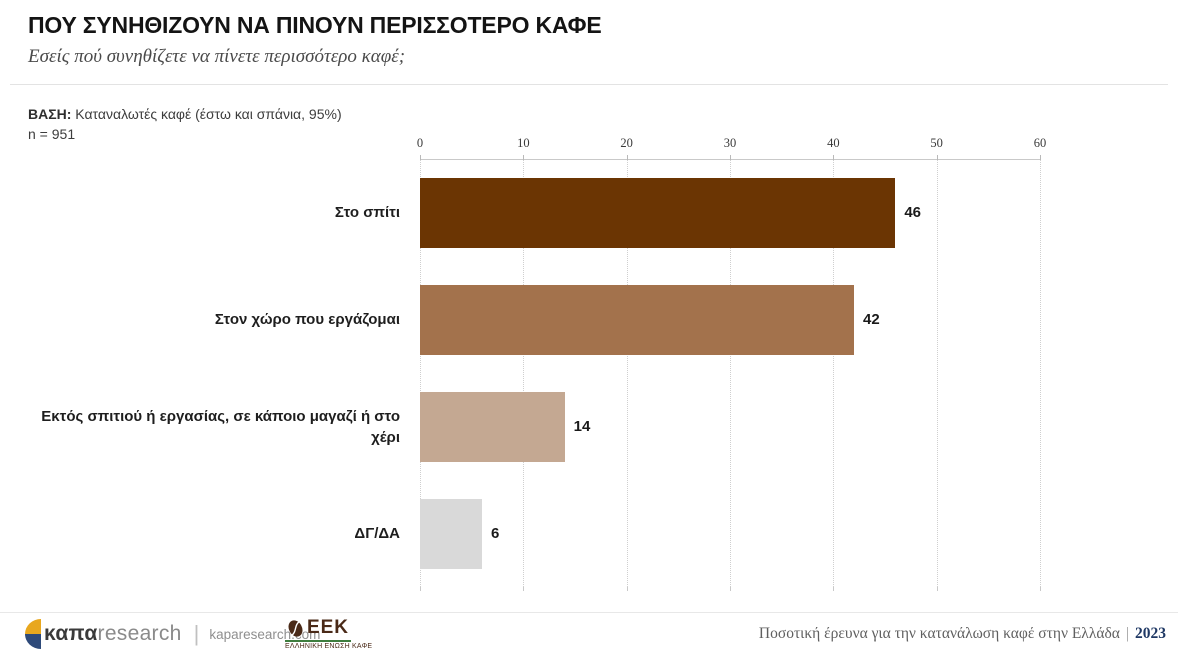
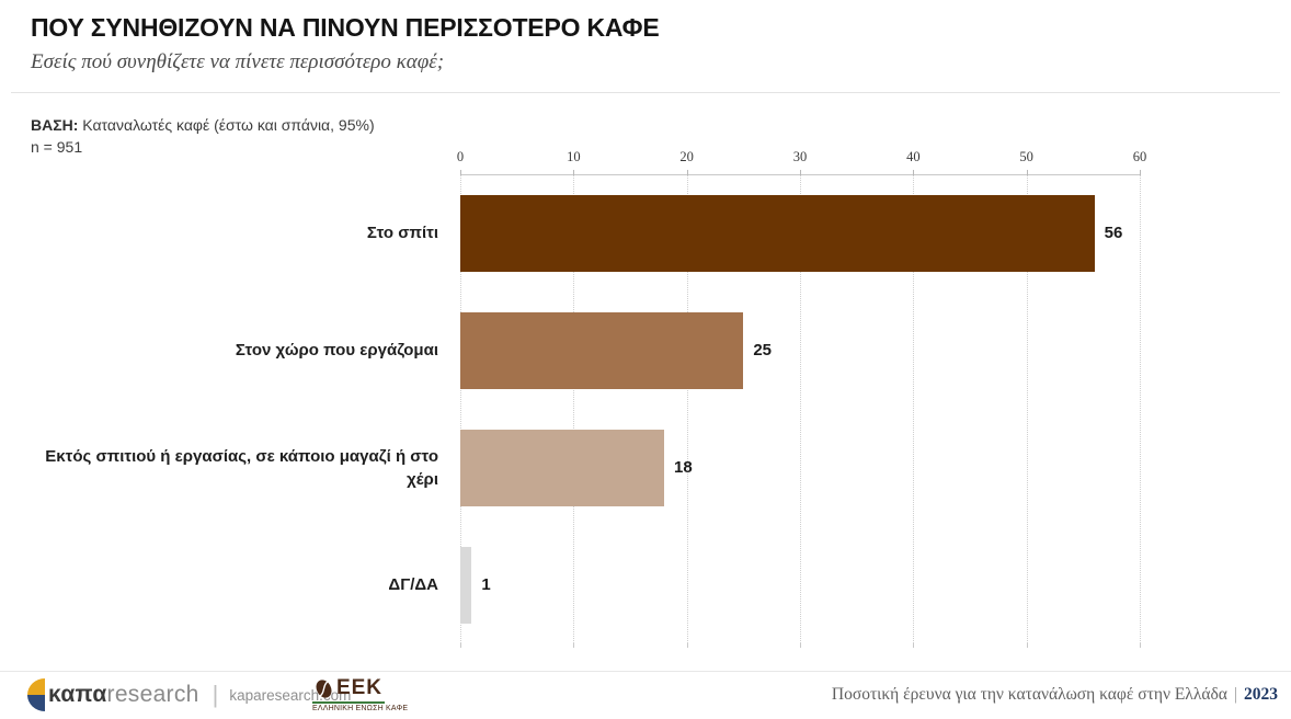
Στο σπίτι: 46 -> 56
Στον χώρο που εργάζομαι: 42 -> 25
Εκτός σπιτιού ή εργασίας, σε κάποιο μαγαζί ή στο χέρι: 14 -> 18
ΔΓ/ΔΑ: 6 -> 1
